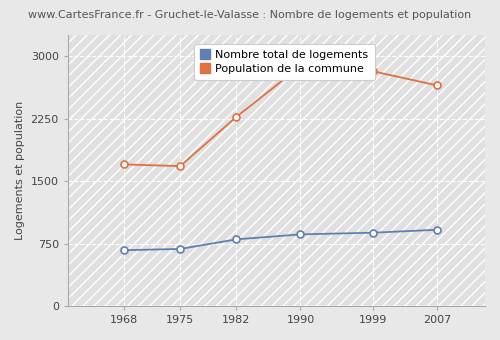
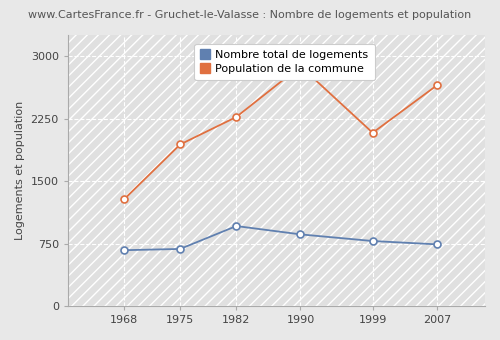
Population de la commune/1968: 1700 -> 1280
Population de la commune/1975: 1680 -> 1940
Nombre total de logements/1982: 800 -> 960
Nombre total de logements/1999: 880 -> 780
Population de la commune/1999: 2820 -> 2080
Nombre total de logements/2007: 920 -> 740
